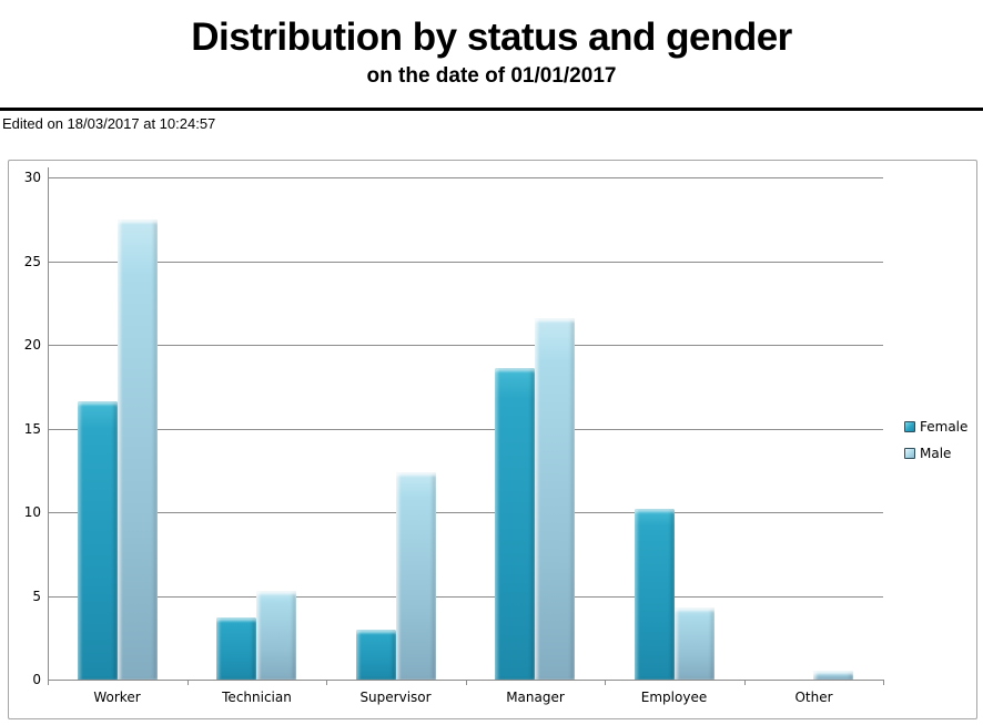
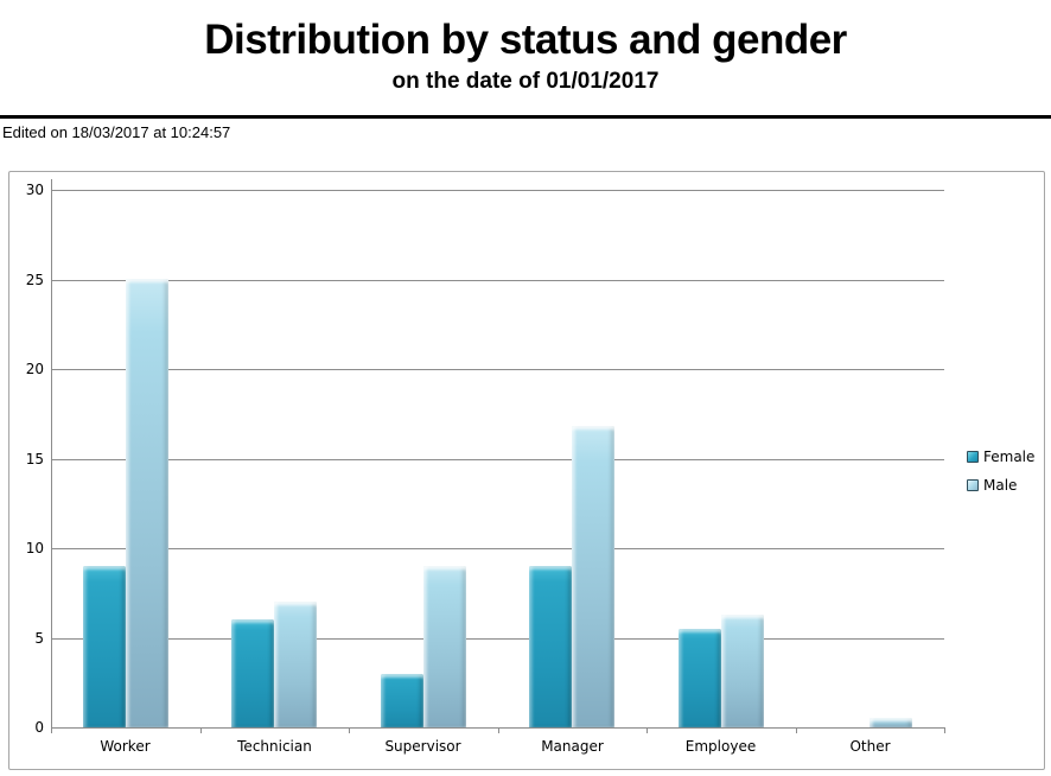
Female/Worker: 16.6 -> 9.0
Male/Worker: 27.5 -> 25.0
Female/Technician: 3.7 -> 6.0
Male/Technician: 5.3 -> 7.0
Male/Supervisor: 12.4 -> 9.0
Female/Manager: 18.6 -> 9.0
Male/Manager: 21.6 -> 16.8
Female/Employee: 10.2 -> 5.5
Male/Employee: 4.3 -> 6.3
